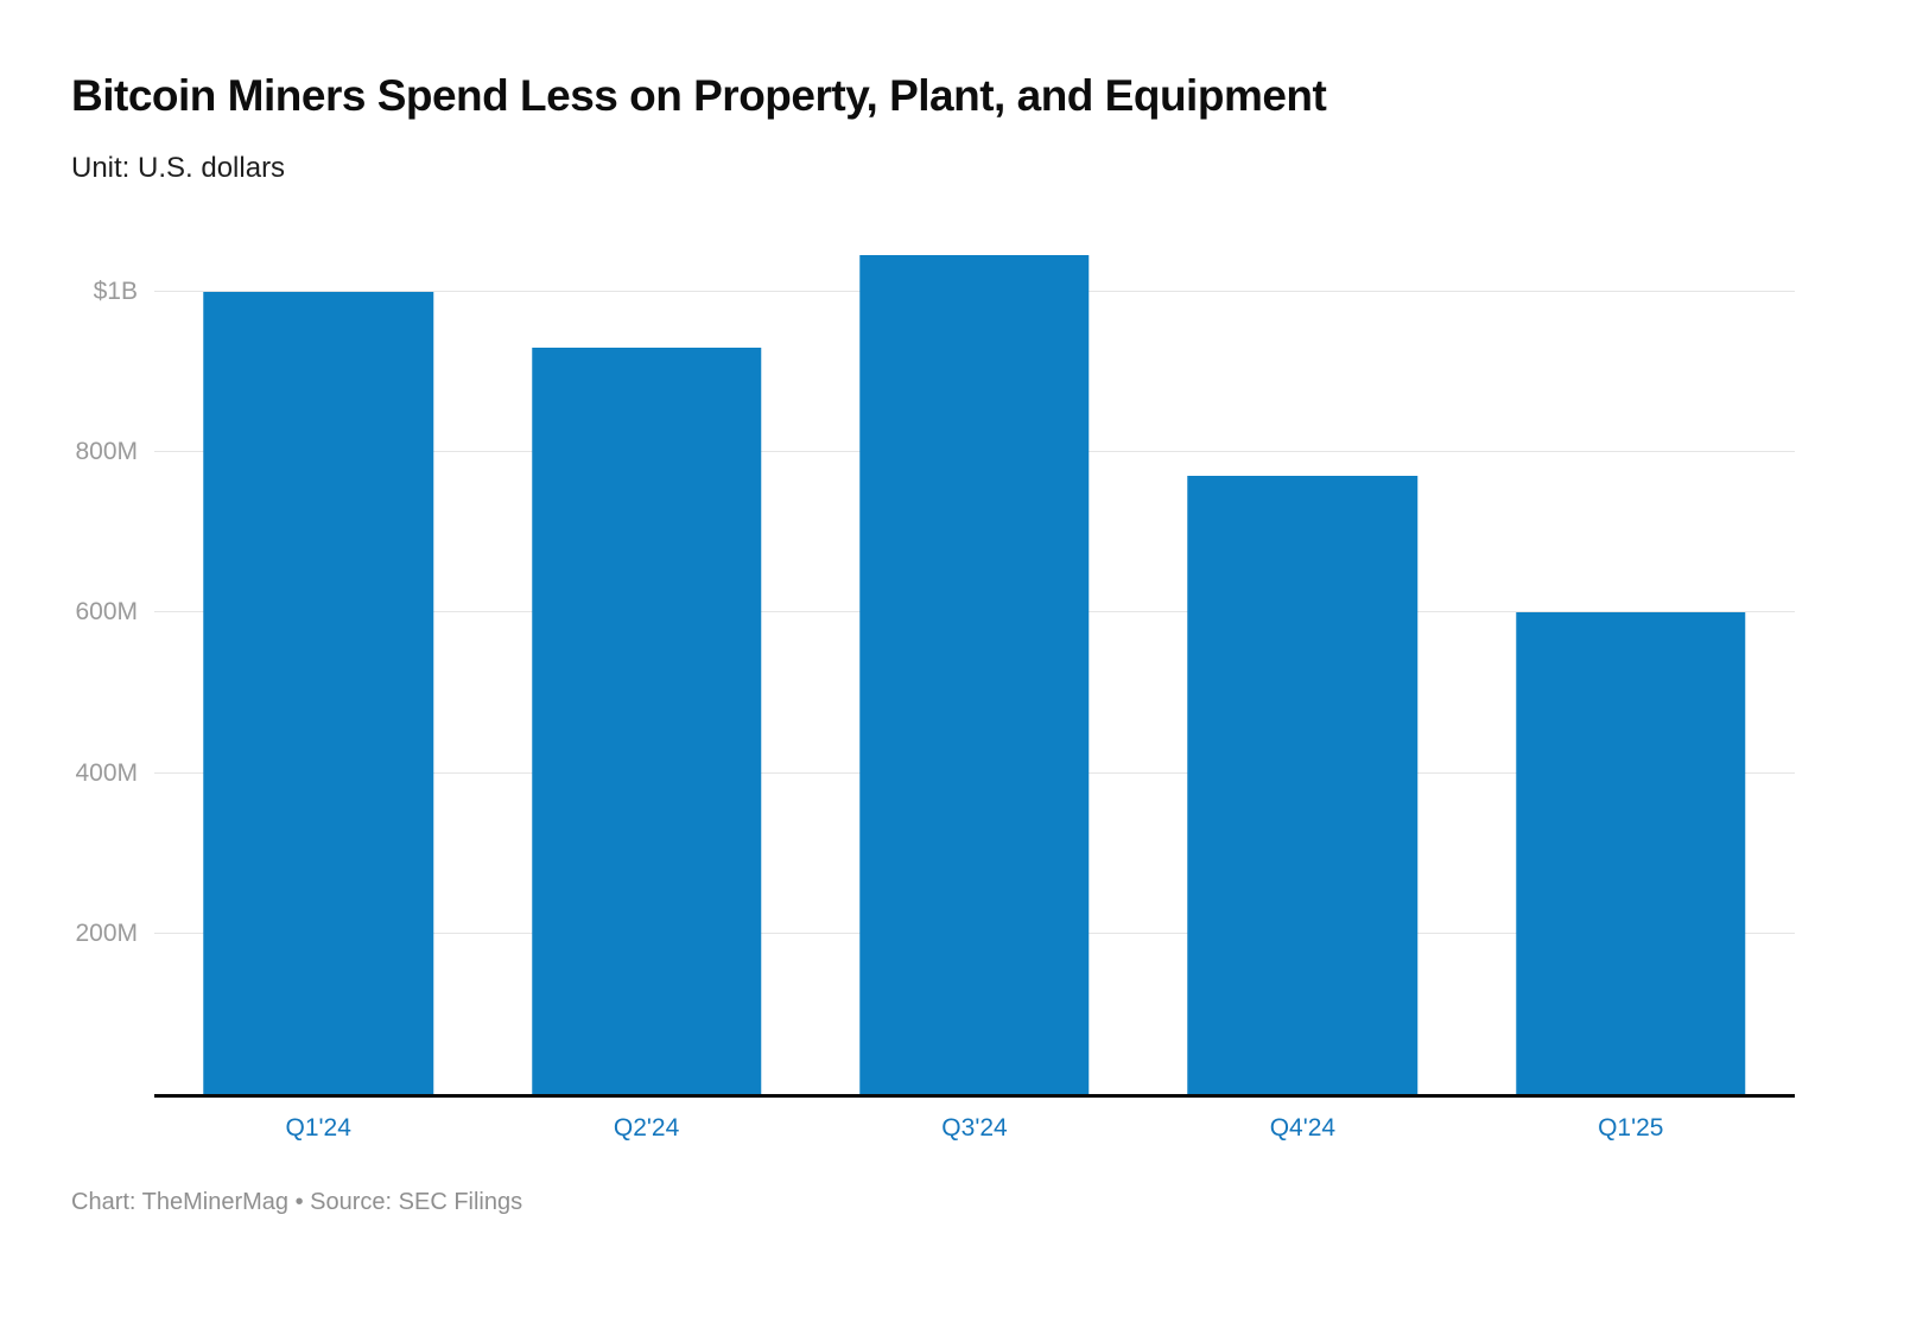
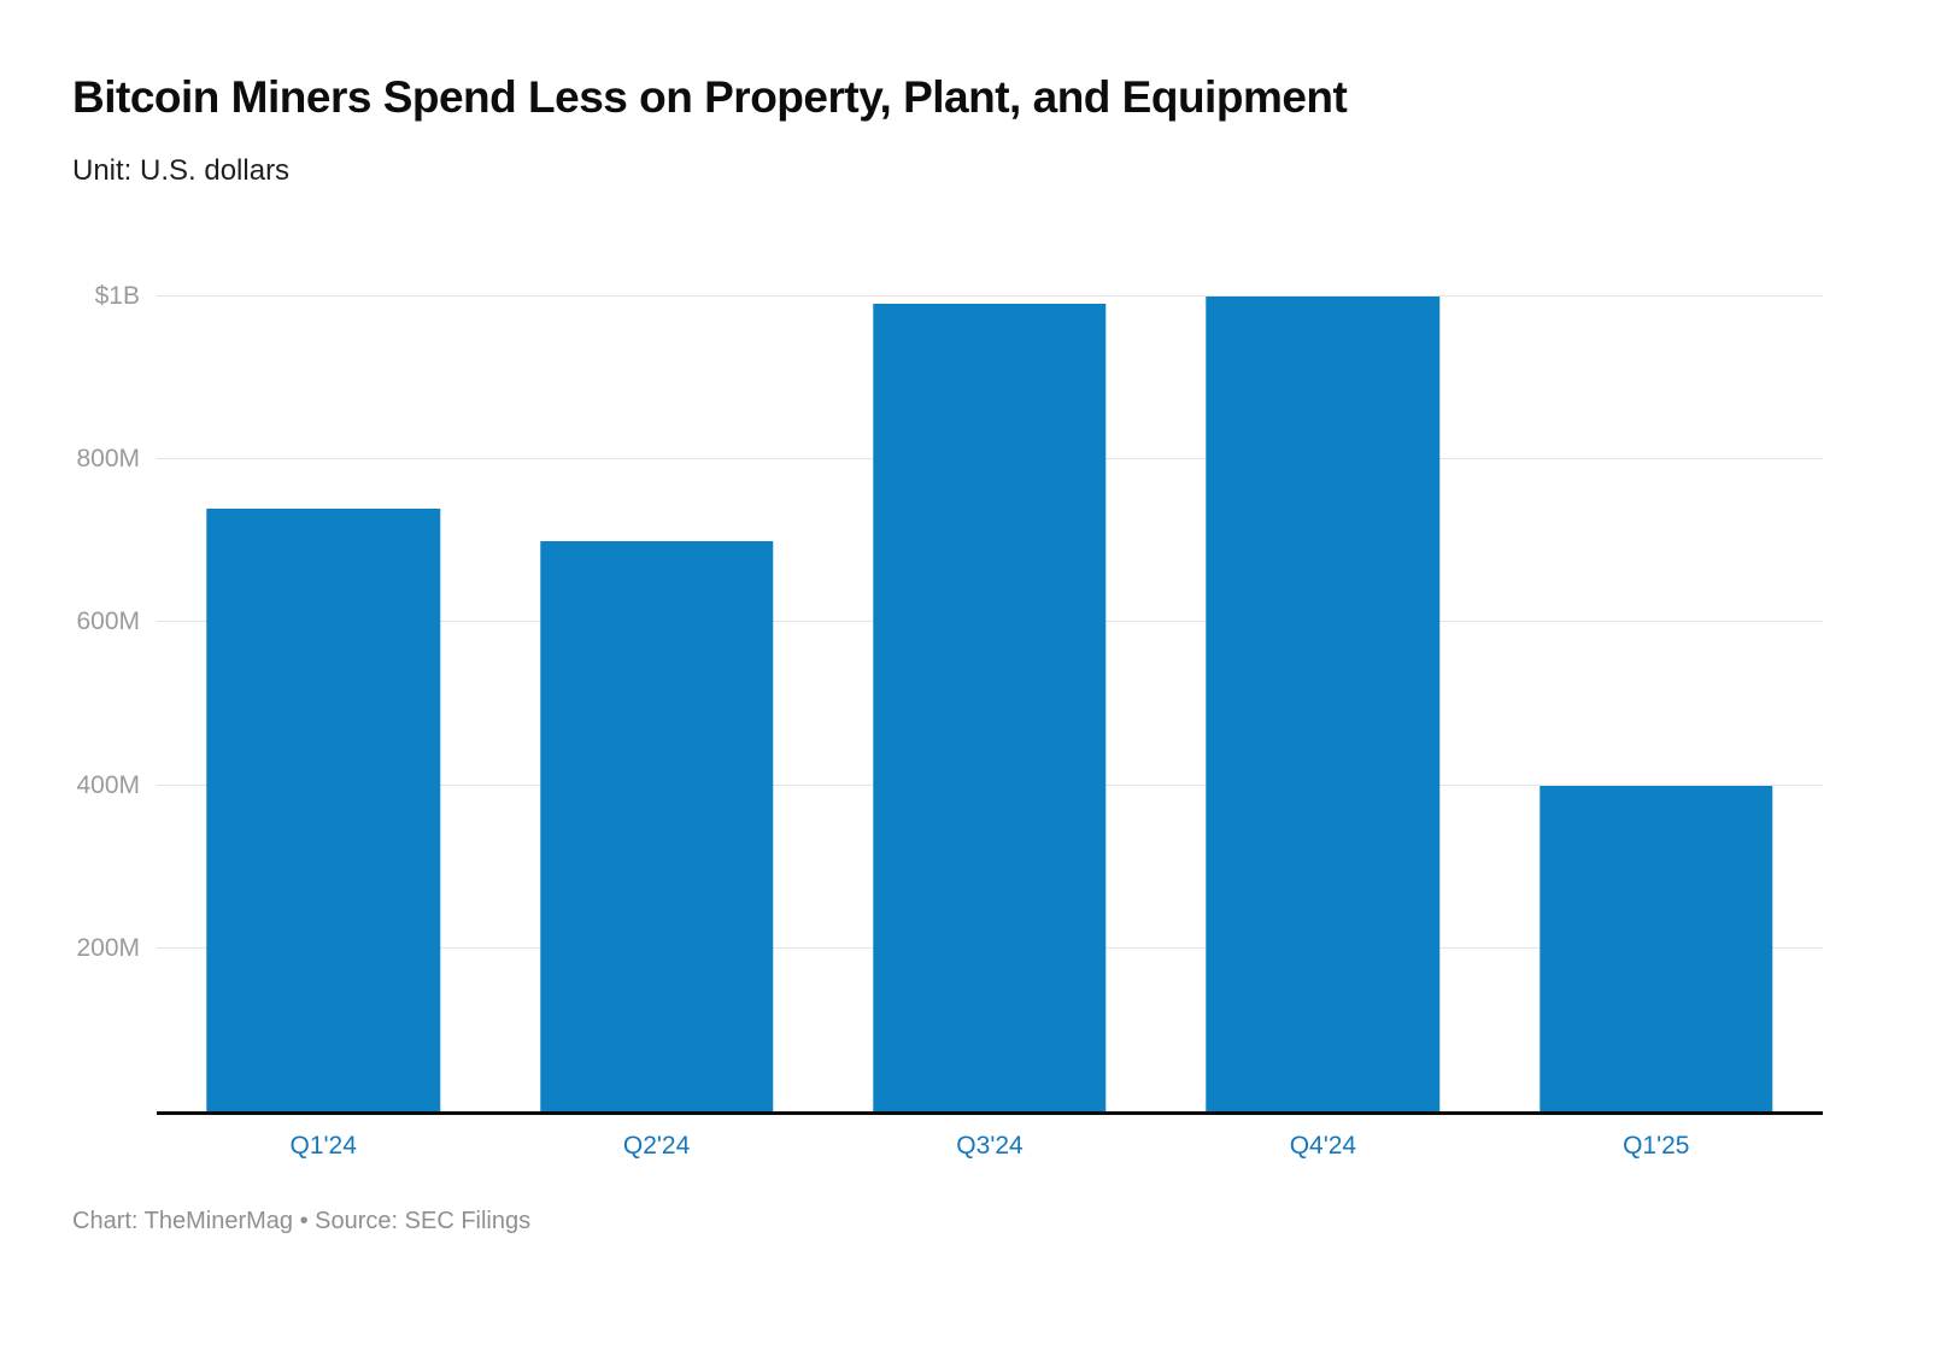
Q1'24: 1000M -> 740M
Q2'24: 930M -> 700M
Q3'24: 1040M -> 990M
Q4'24: 770M -> 1000M
Q1'25: 600M -> 400M
